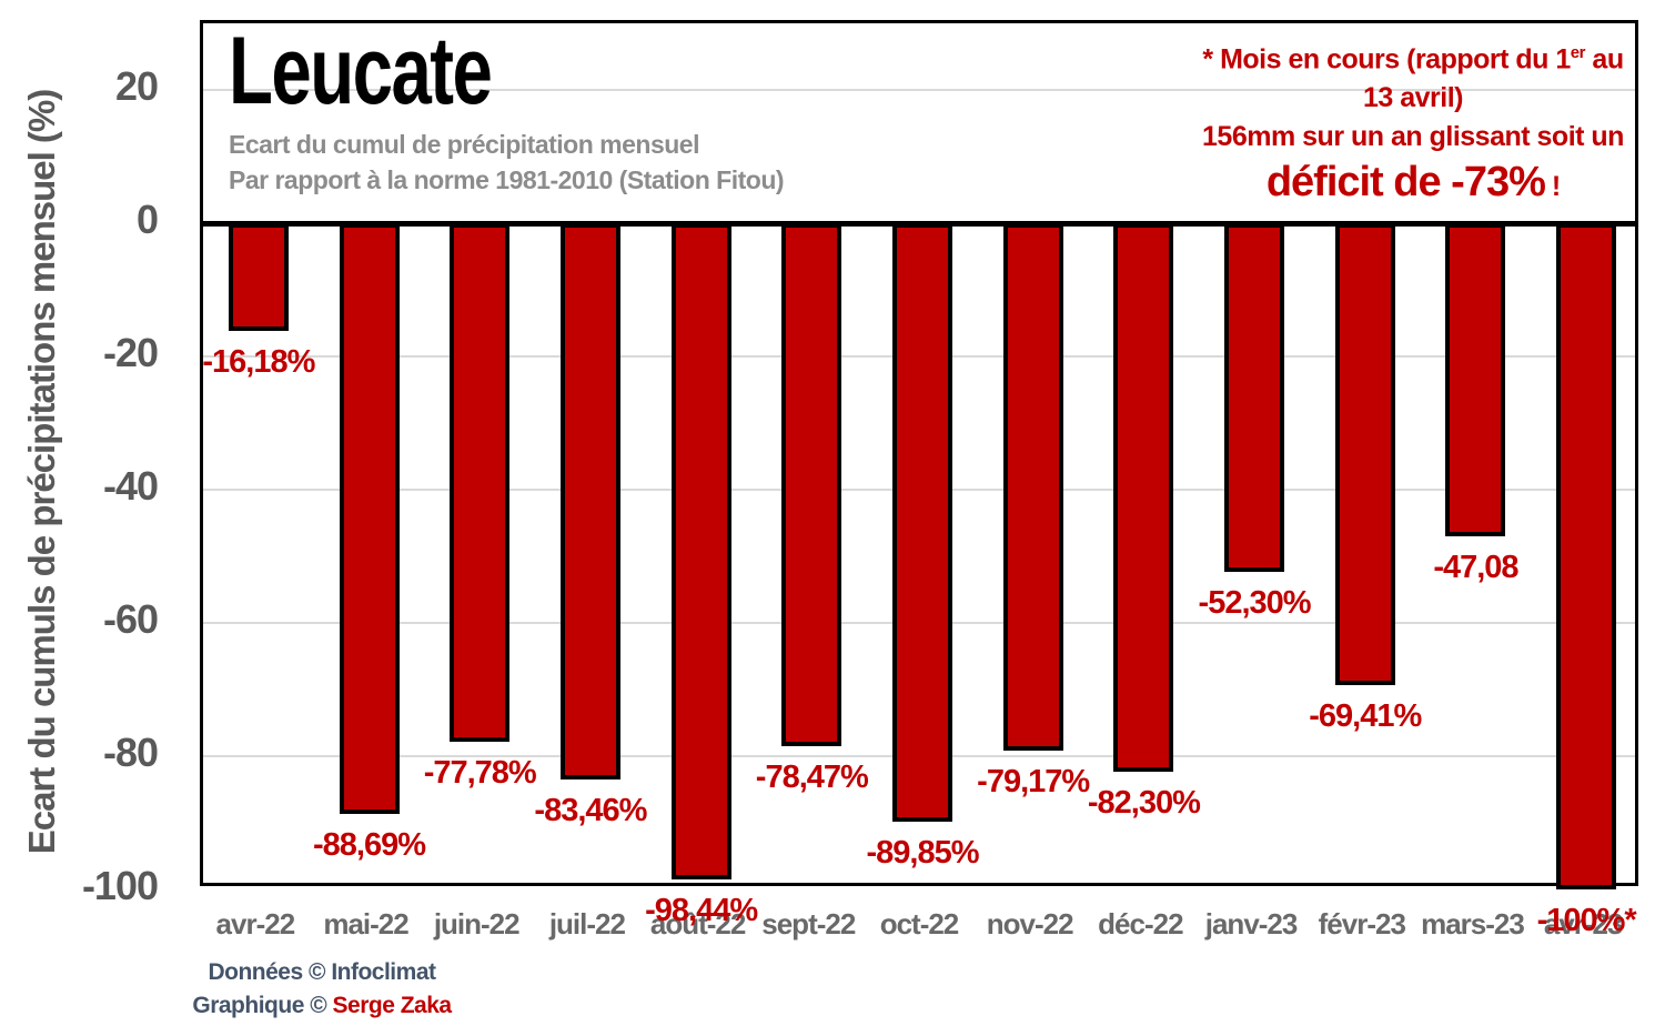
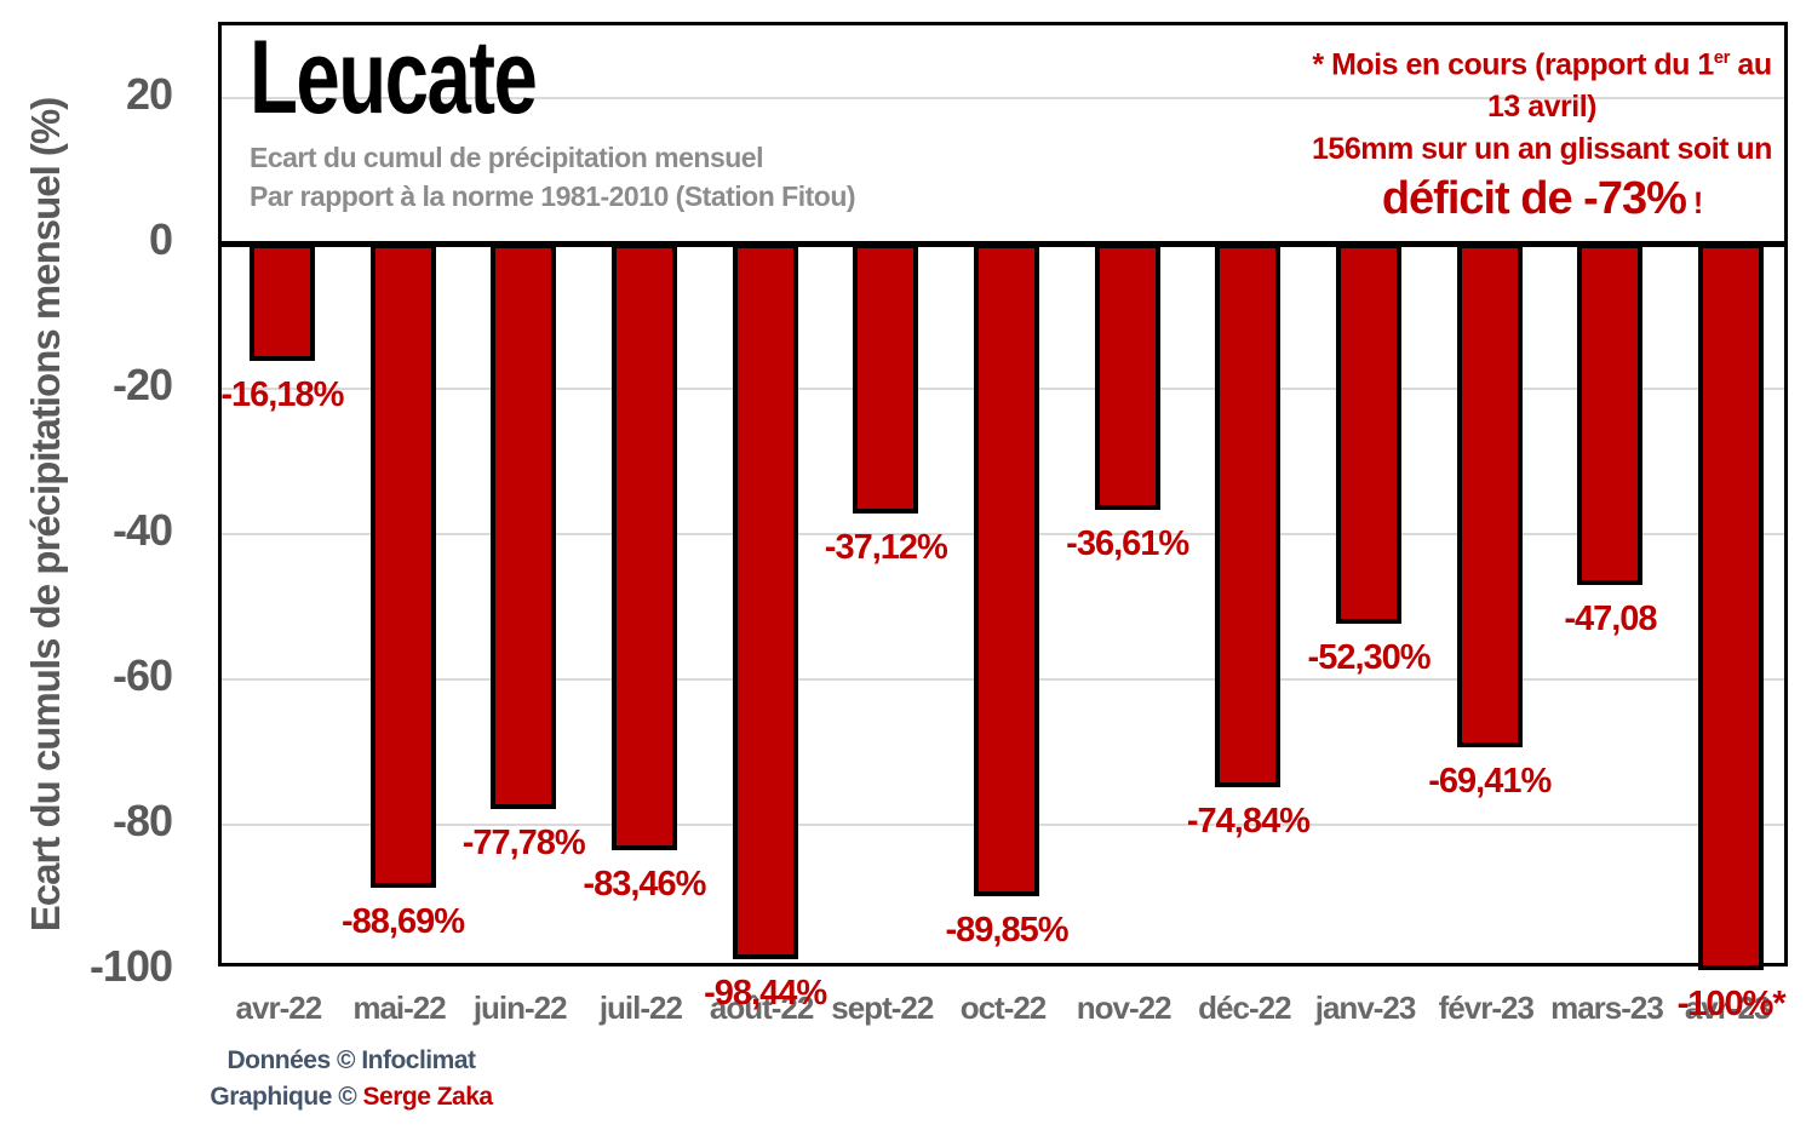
sept-22: -78,47% -> -37,12%
nov-22: -79,17% -> -36,61%
déc-22: -82,30% -> -74,84%
